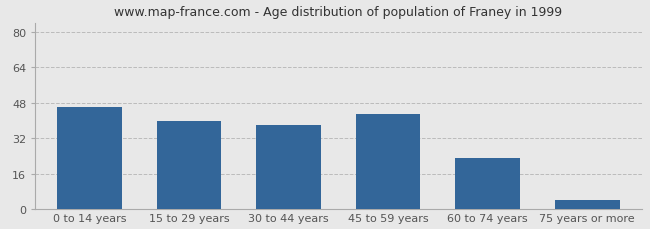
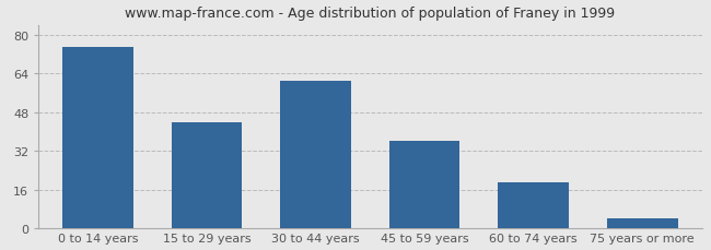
0 to 14 years: 46 -> 75
15 to 29 years: 40 -> 44
30 to 44 years: 38 -> 61
45 to 59 years: 43 -> 36
60 to 74 years: 23 -> 19
